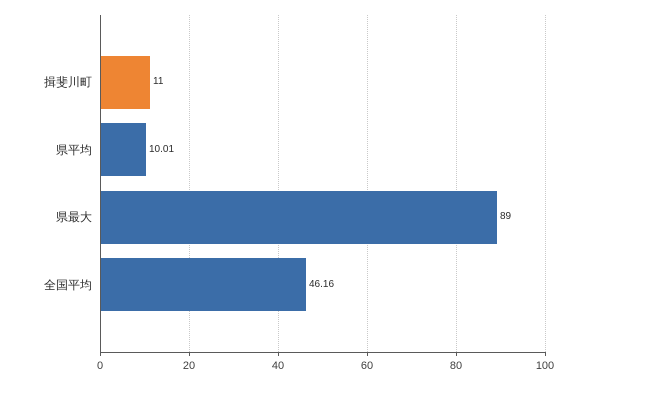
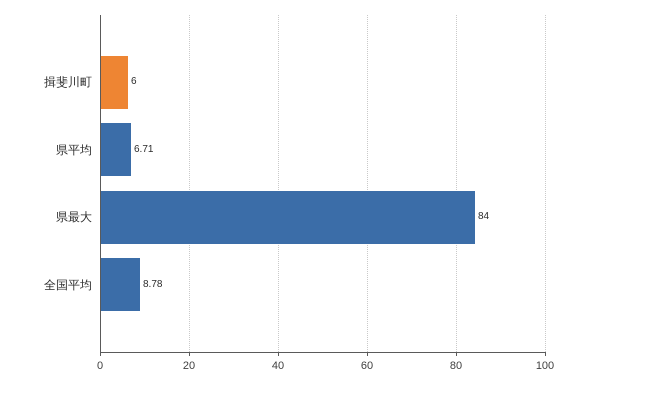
揖斐川町: 11 -> 6
県平均: 10.01 -> 6.71
県最大: 89 -> 84
全国平均: 46.16 -> 8.78
